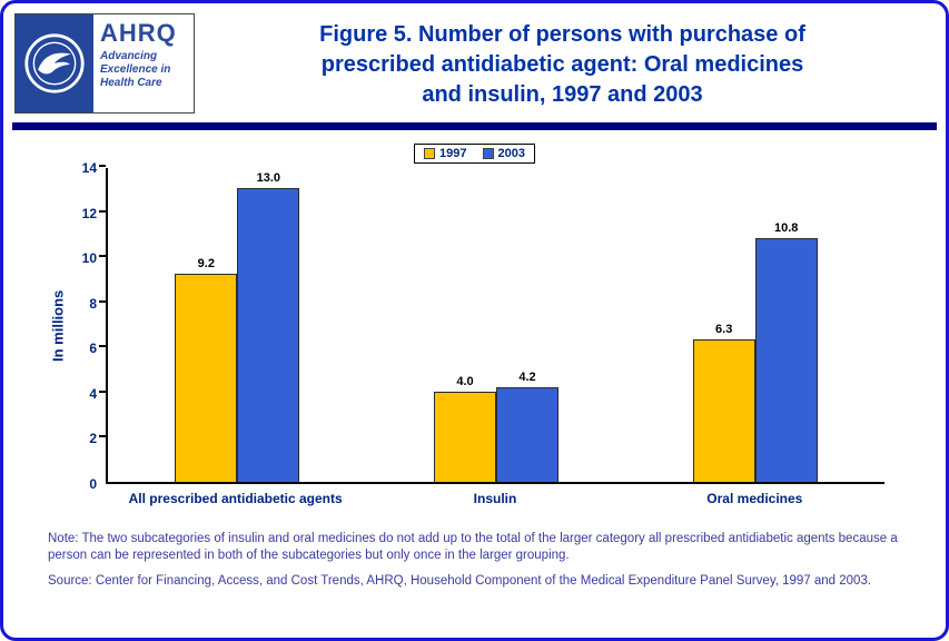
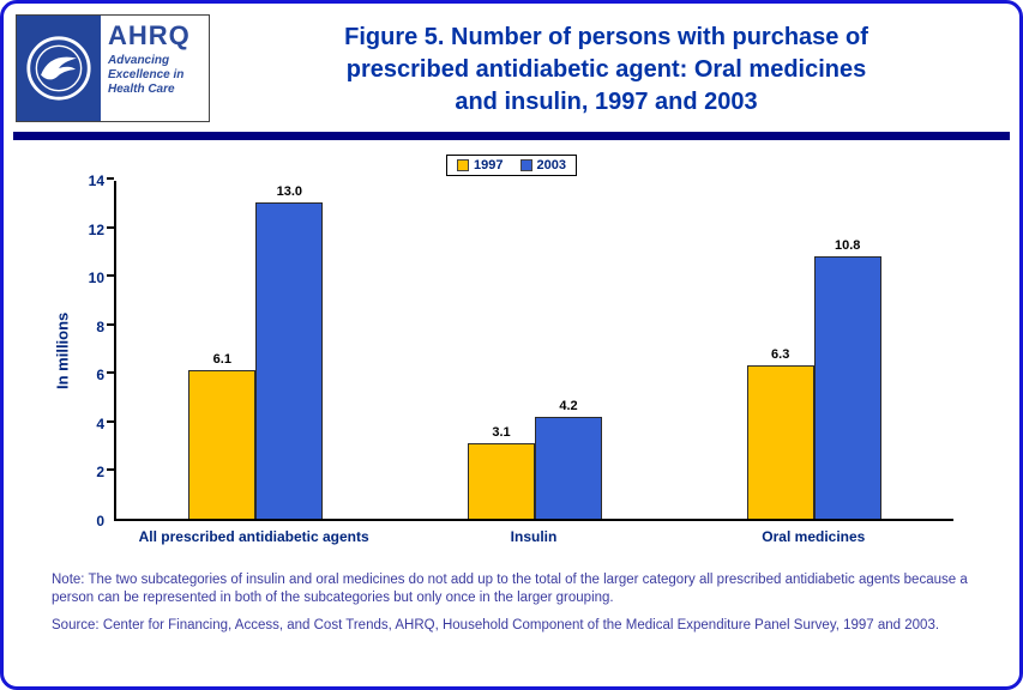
1997/All prescribed antidiabetic agents: 9.2 -> 6.1
1997/Insulin: 4.0 -> 3.1
